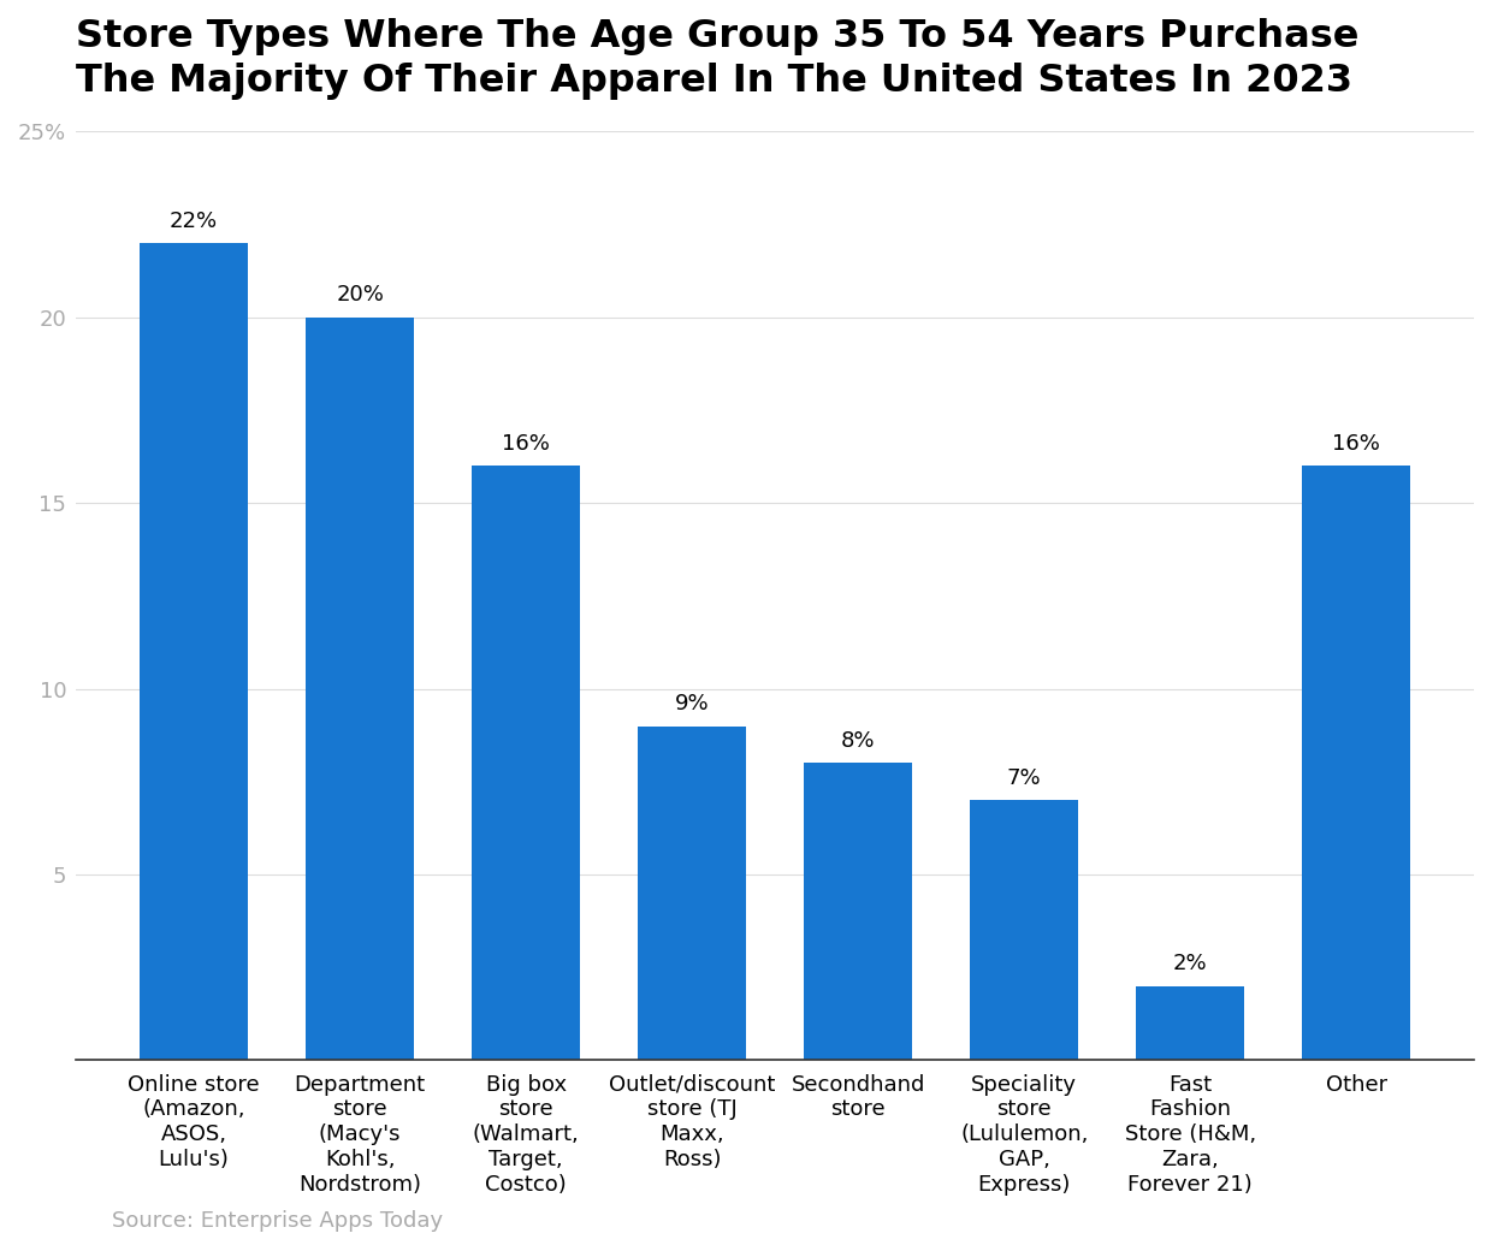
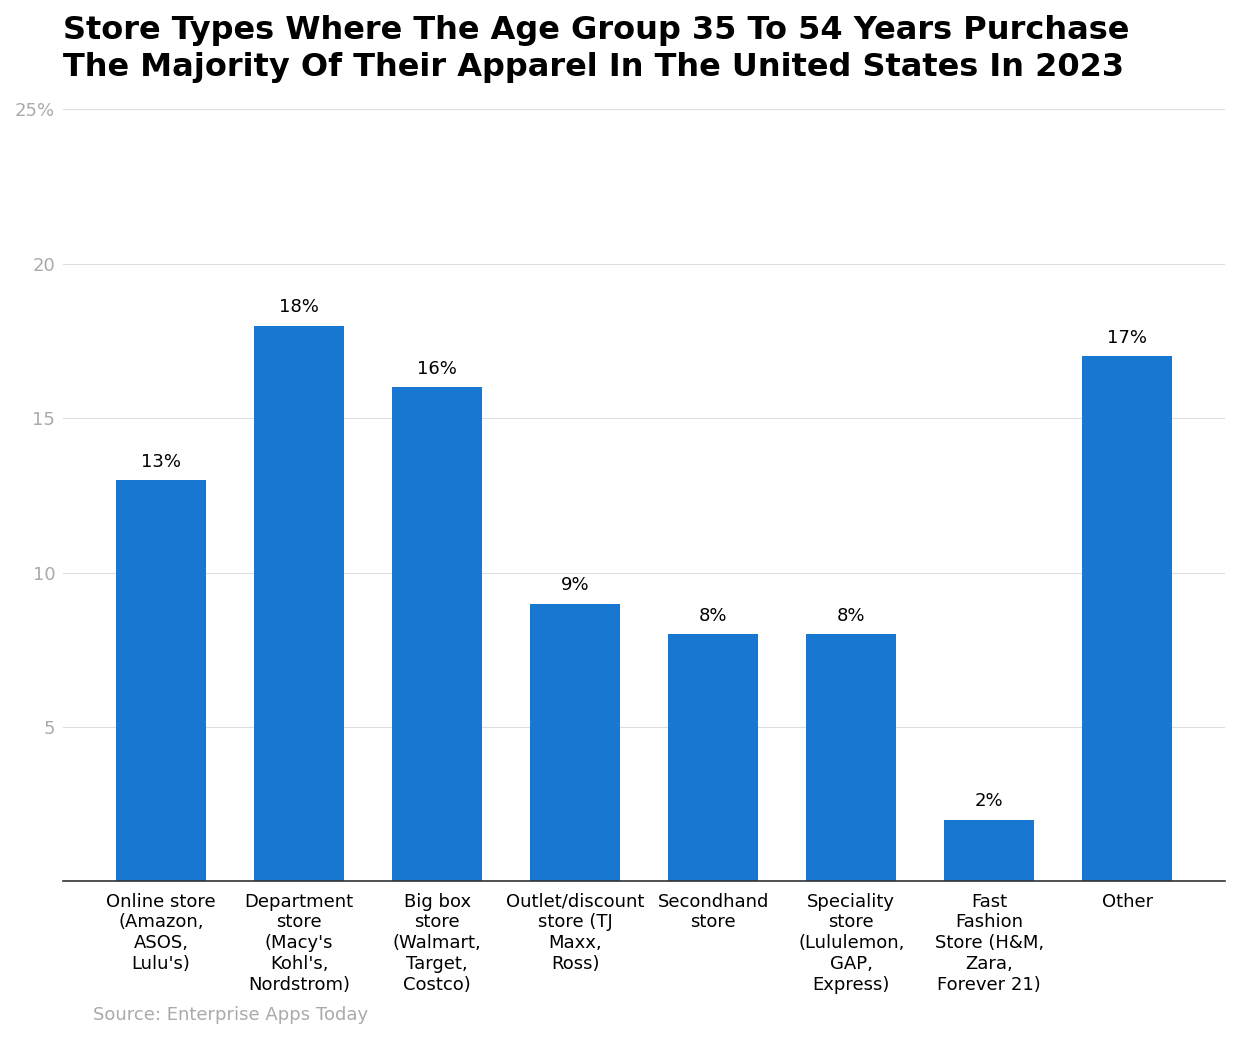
Online store (Amazon, ASOS, Lulu's): 22% -> 13%
Department store (Macy's Kohl's, Nordstrom): 20% -> 18%
Speciality store (Lululemon, GAP, Express): 7% -> 8%
Other: 16% -> 17%
